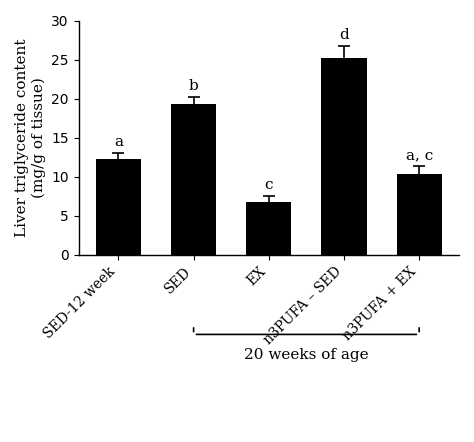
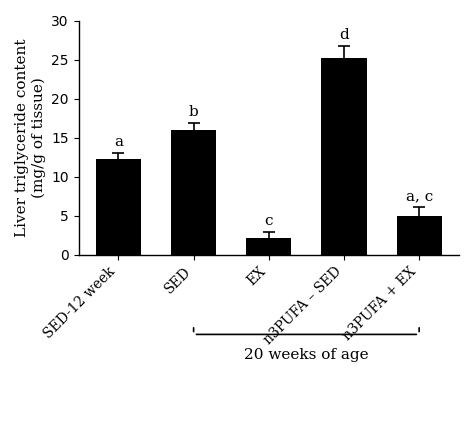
SED: 19.3 -> 16.0
EX: 6.8 -> 2.2
n3PUFA + EX: 10.3 -> 5.0
